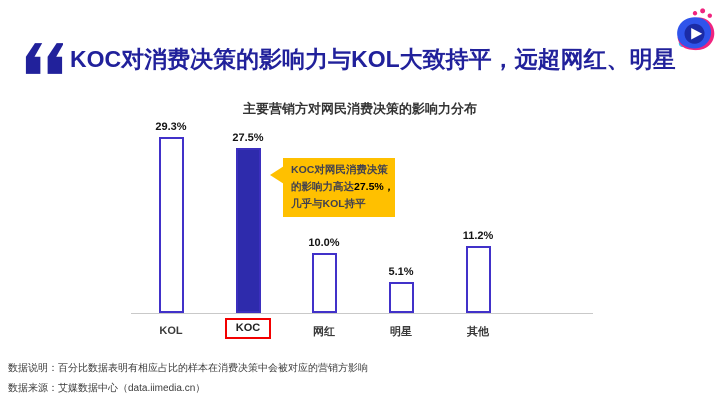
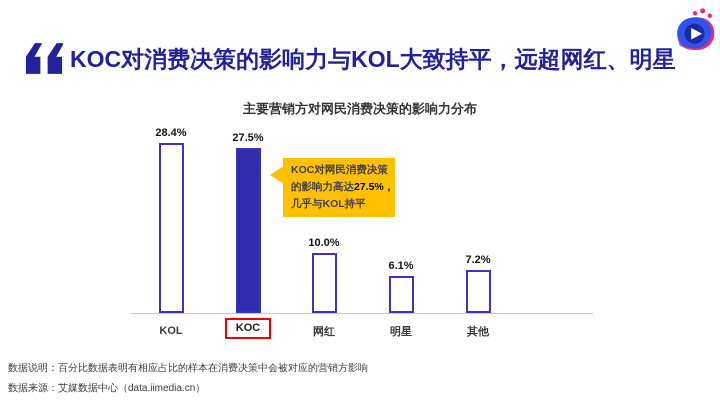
KOL: 29.3% -> 28.4%
明星: 5.1% -> 6.1%
其他: 11.2% -> 7.2%
